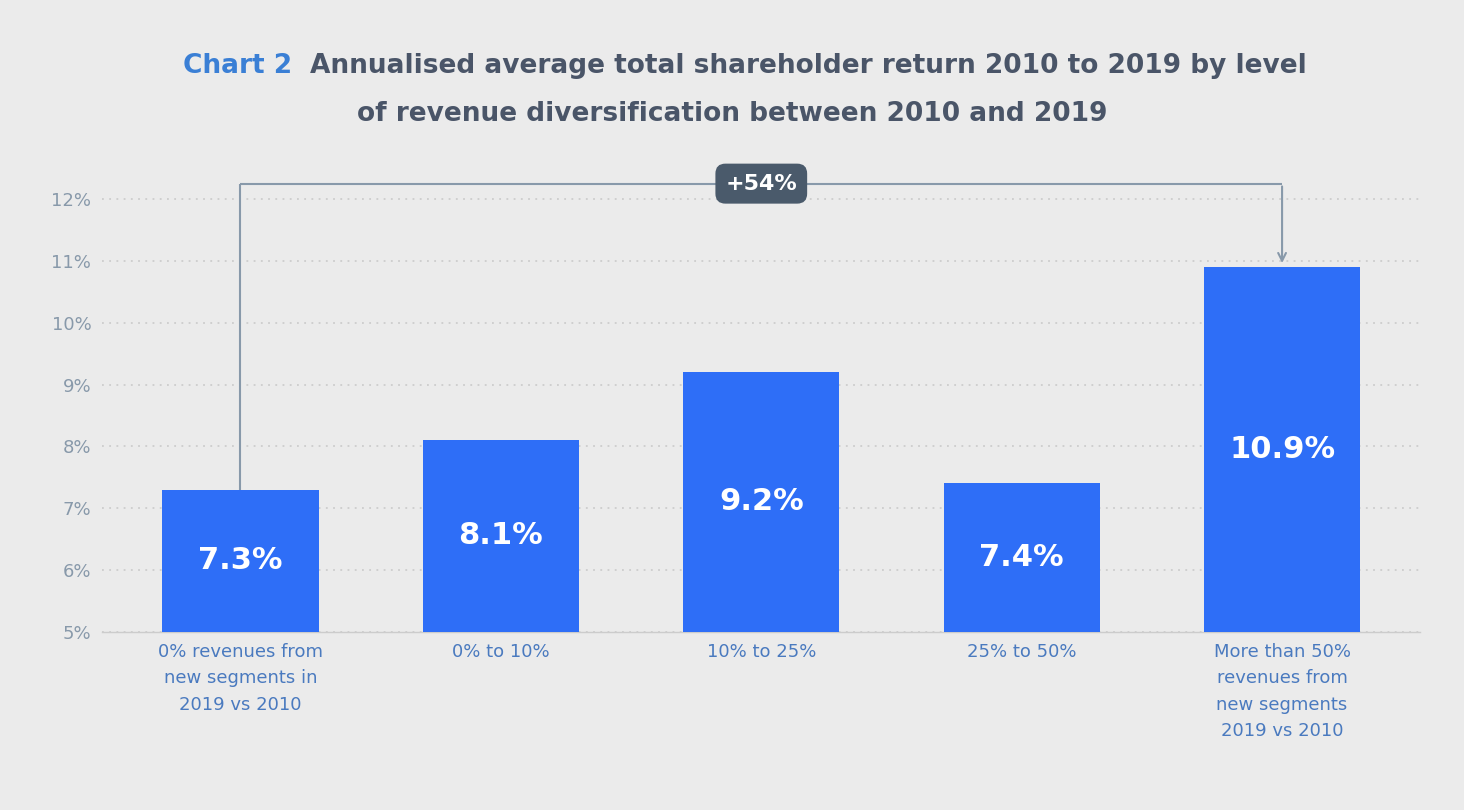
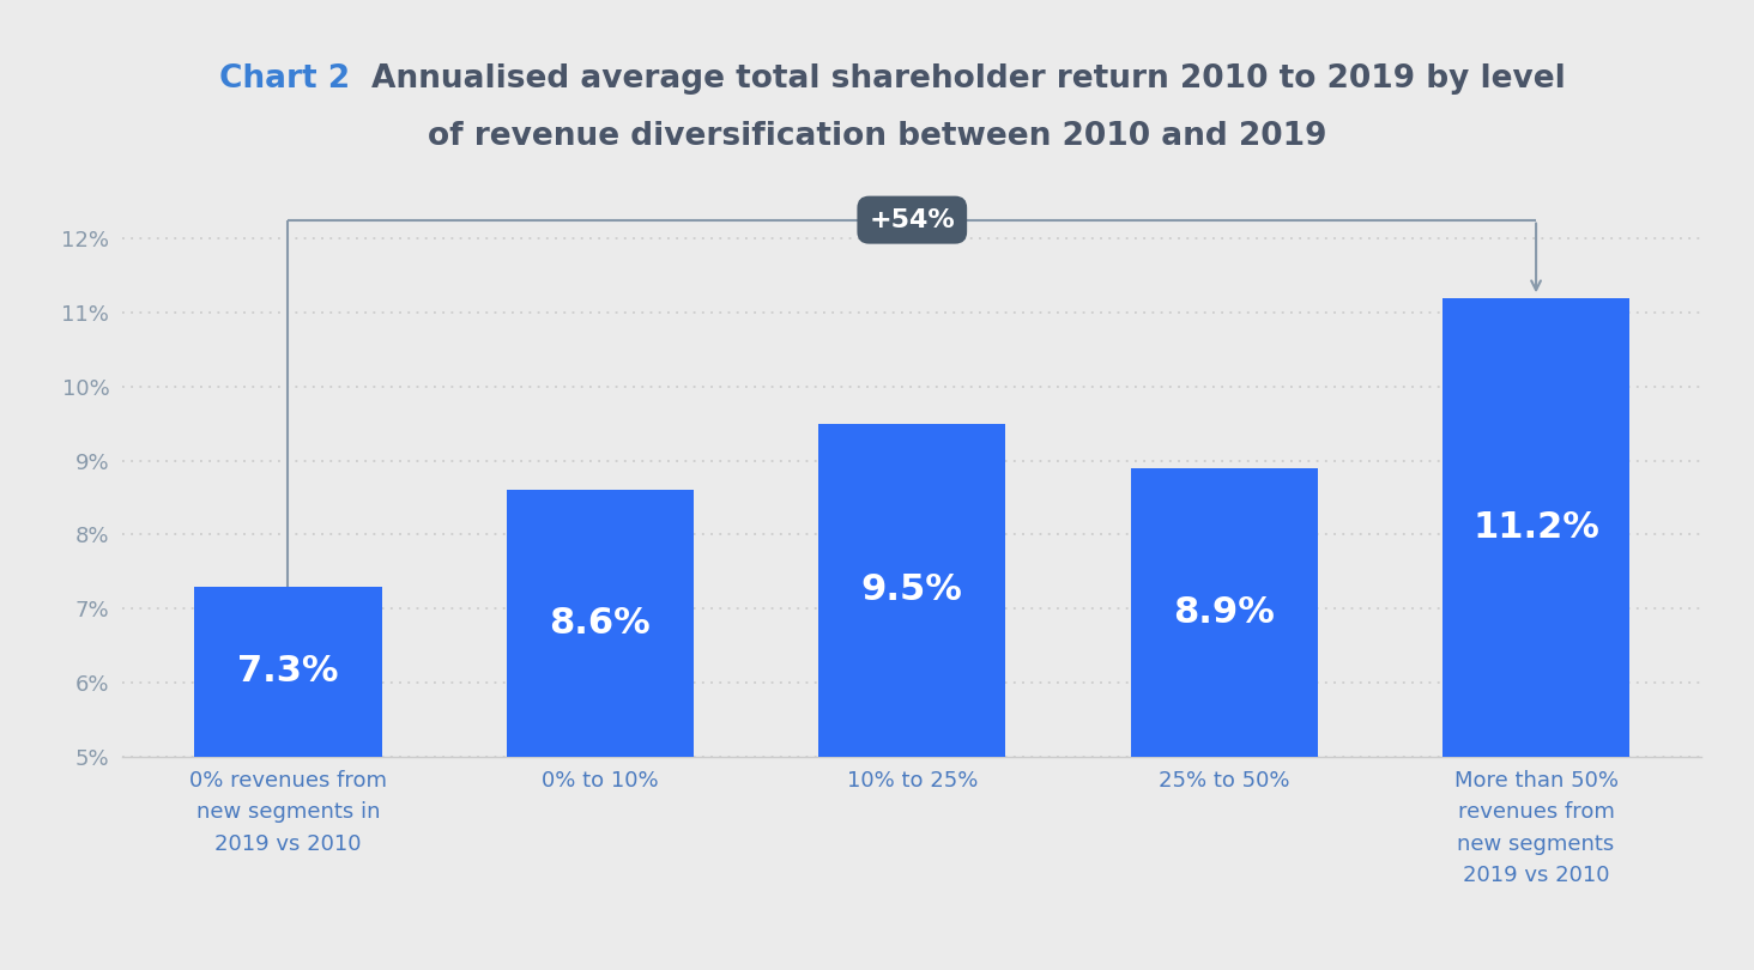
0% to 10%: 8.1% -> 8.6%
10% to 25%: 9.2% -> 9.5%
25% to 50%: 7.4% -> 8.9%
More than 50% revenues from new segments 2019 vs 2010: 10.9% -> 11.2%
